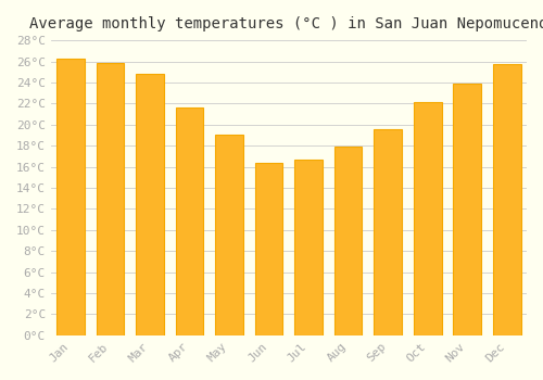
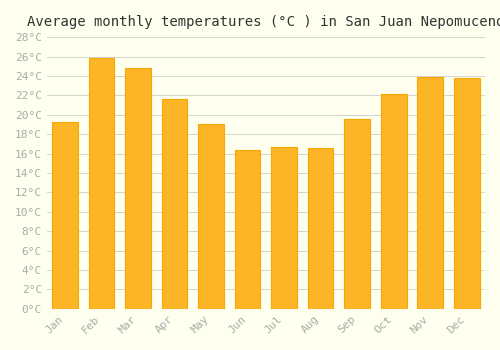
Jan: 26.3°C -> 19.2°C
Aug: 17.9°C -> 16.6°C
Dec: 25.7°C -> 23.8°C
